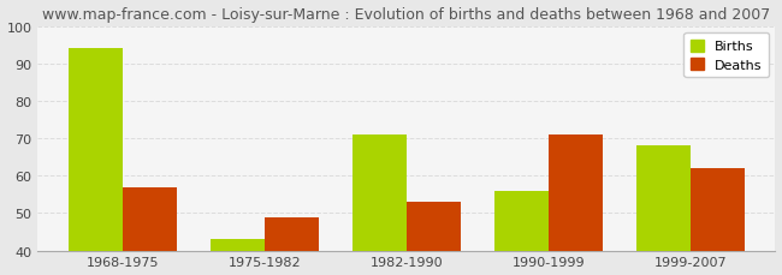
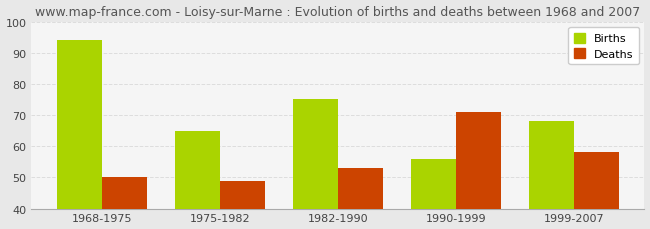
Deaths/1968-1975: 57 -> 50
Births/1975-1982: 43 -> 65
Births/1982-1990: 71 -> 75
Deaths/1999-2007: 62 -> 58
